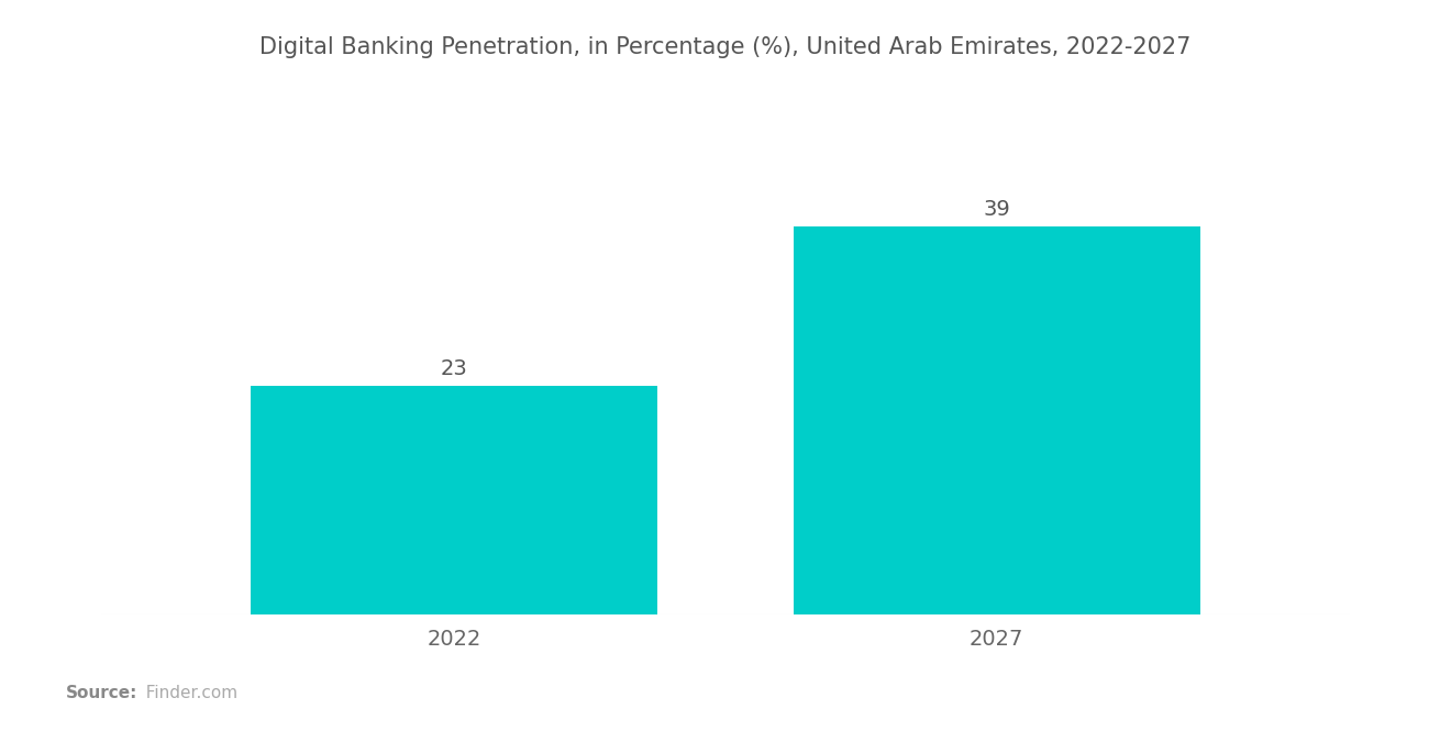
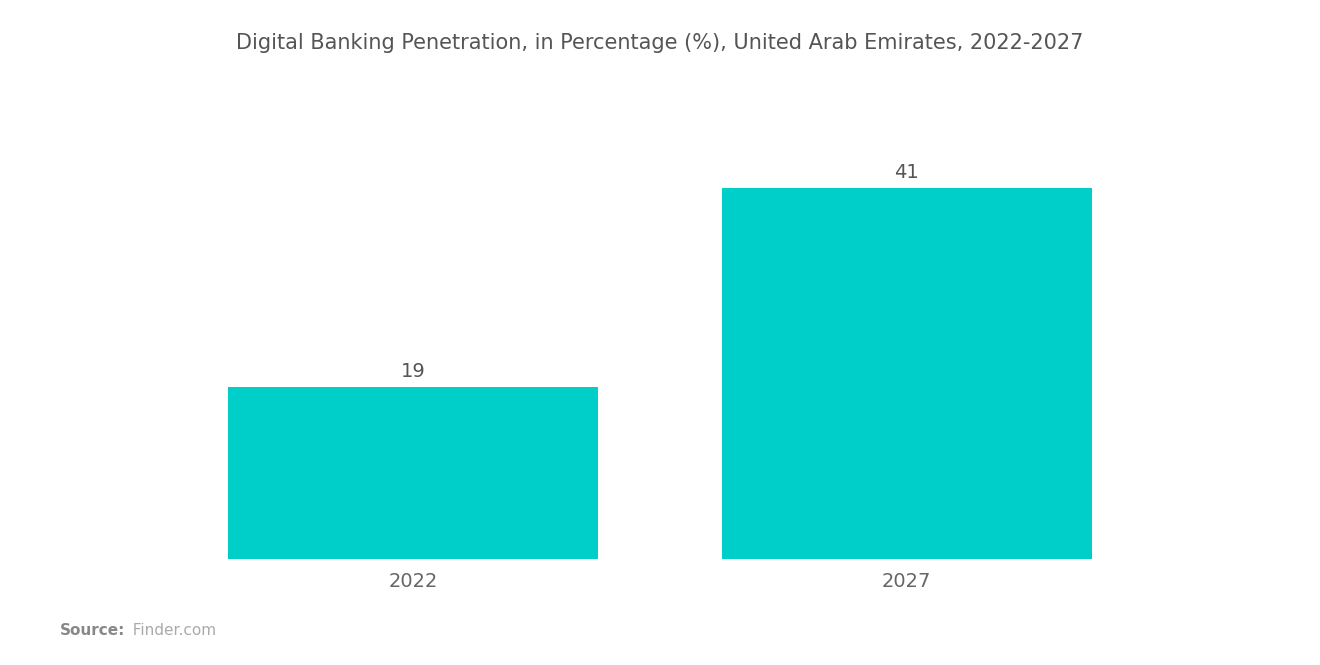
2022: 23 -> 19
2027: 39 -> 41
